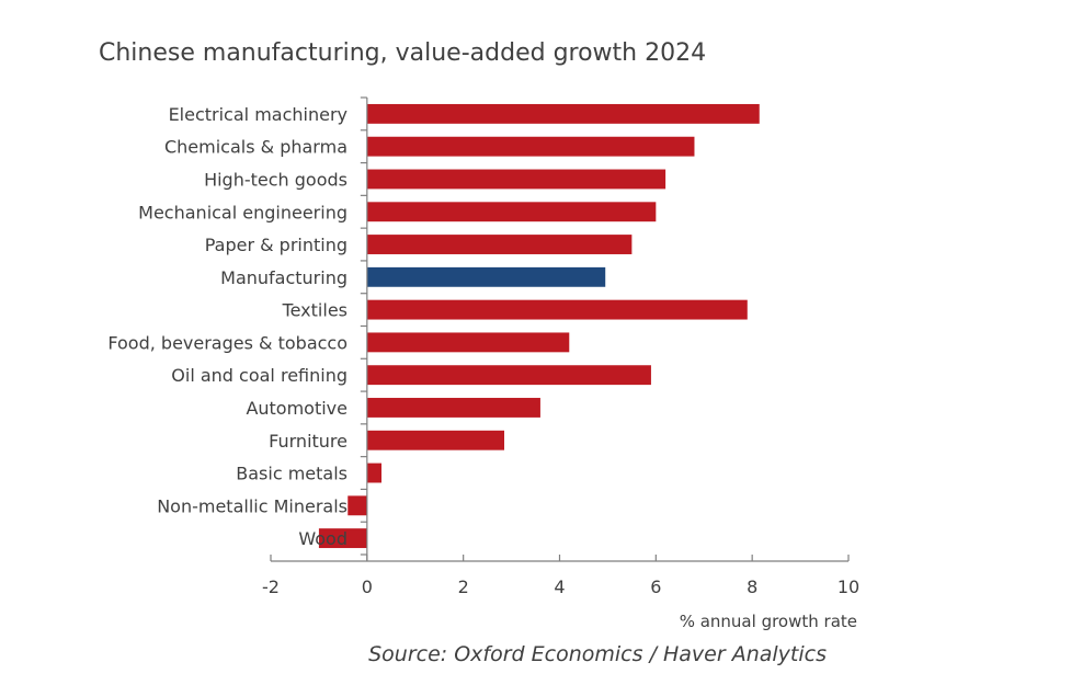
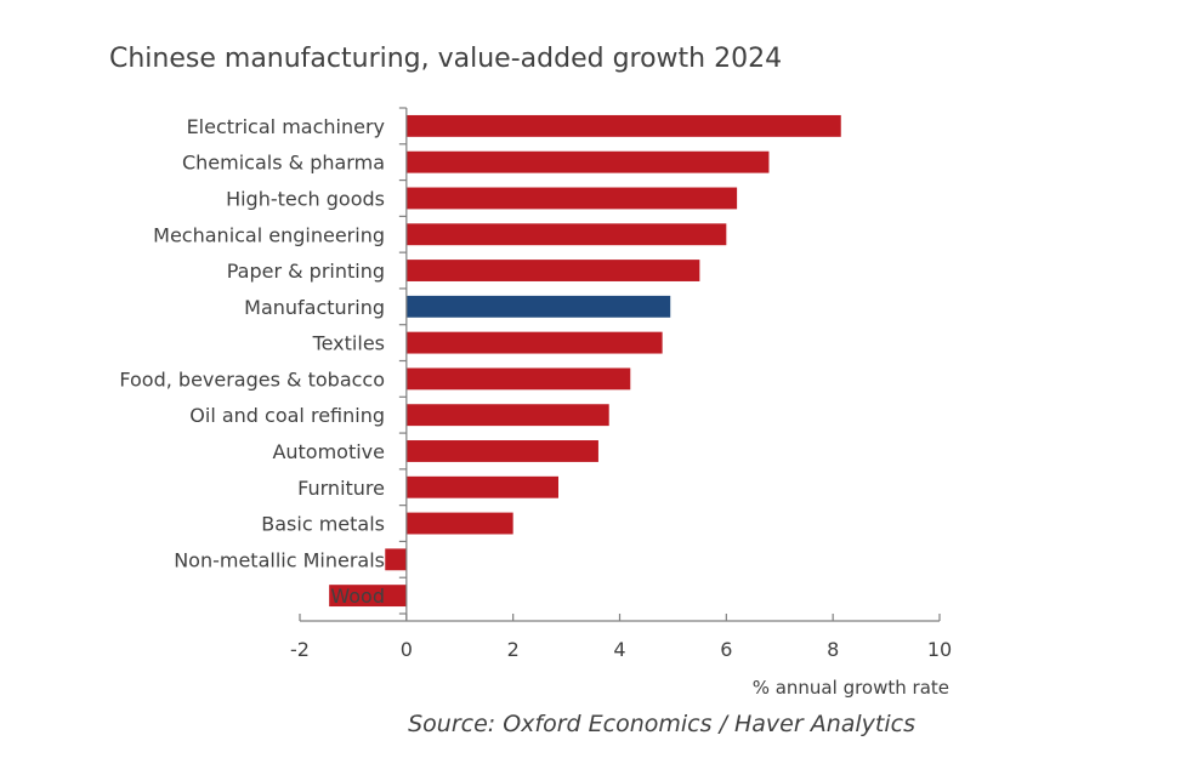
Textiles: 7.9 -> 4.8
Oil and coal refining: 5.9 -> 3.8
Basic metals: 0.3 -> 2.0
Wood: -1.0 -> -1.4
